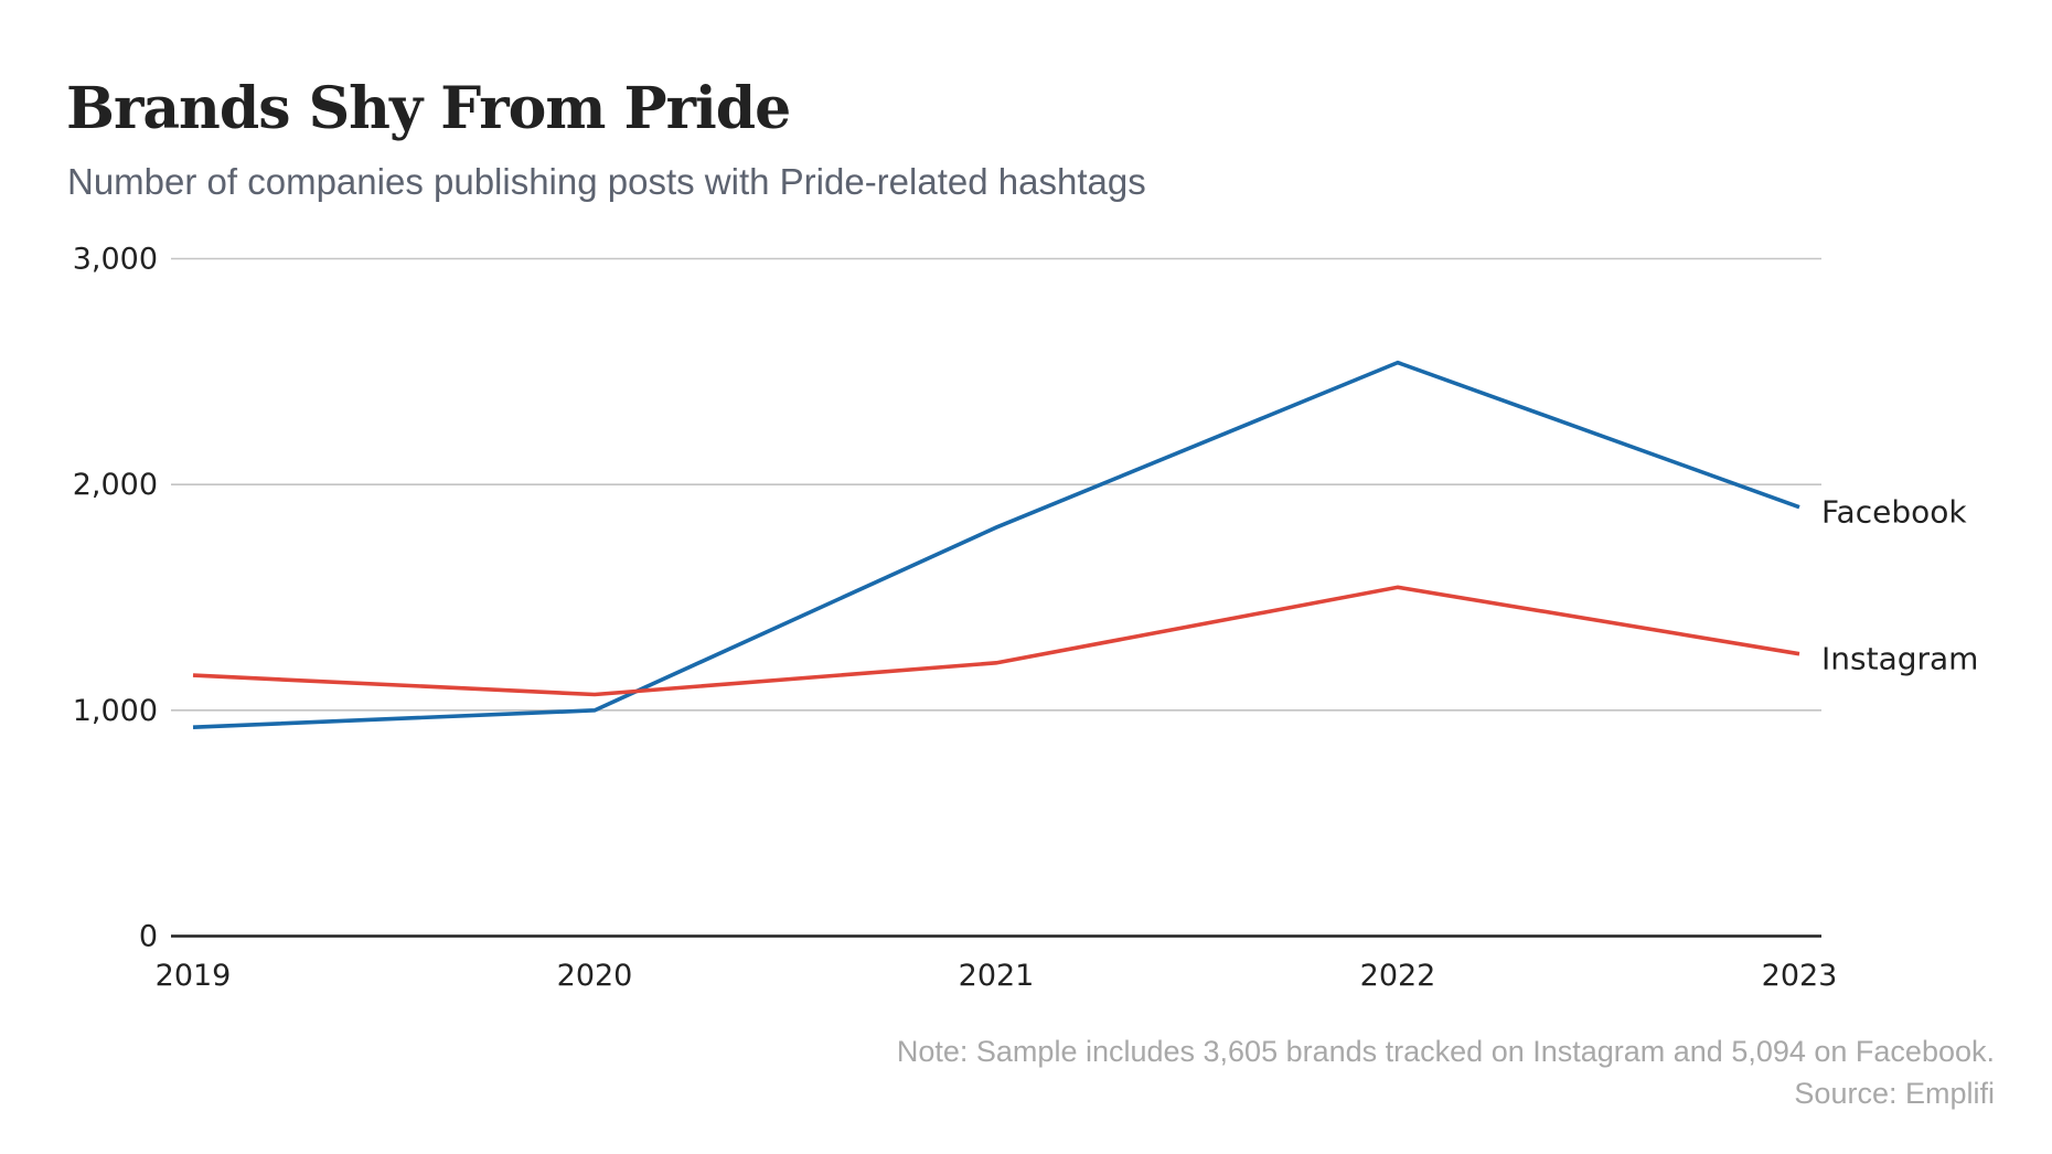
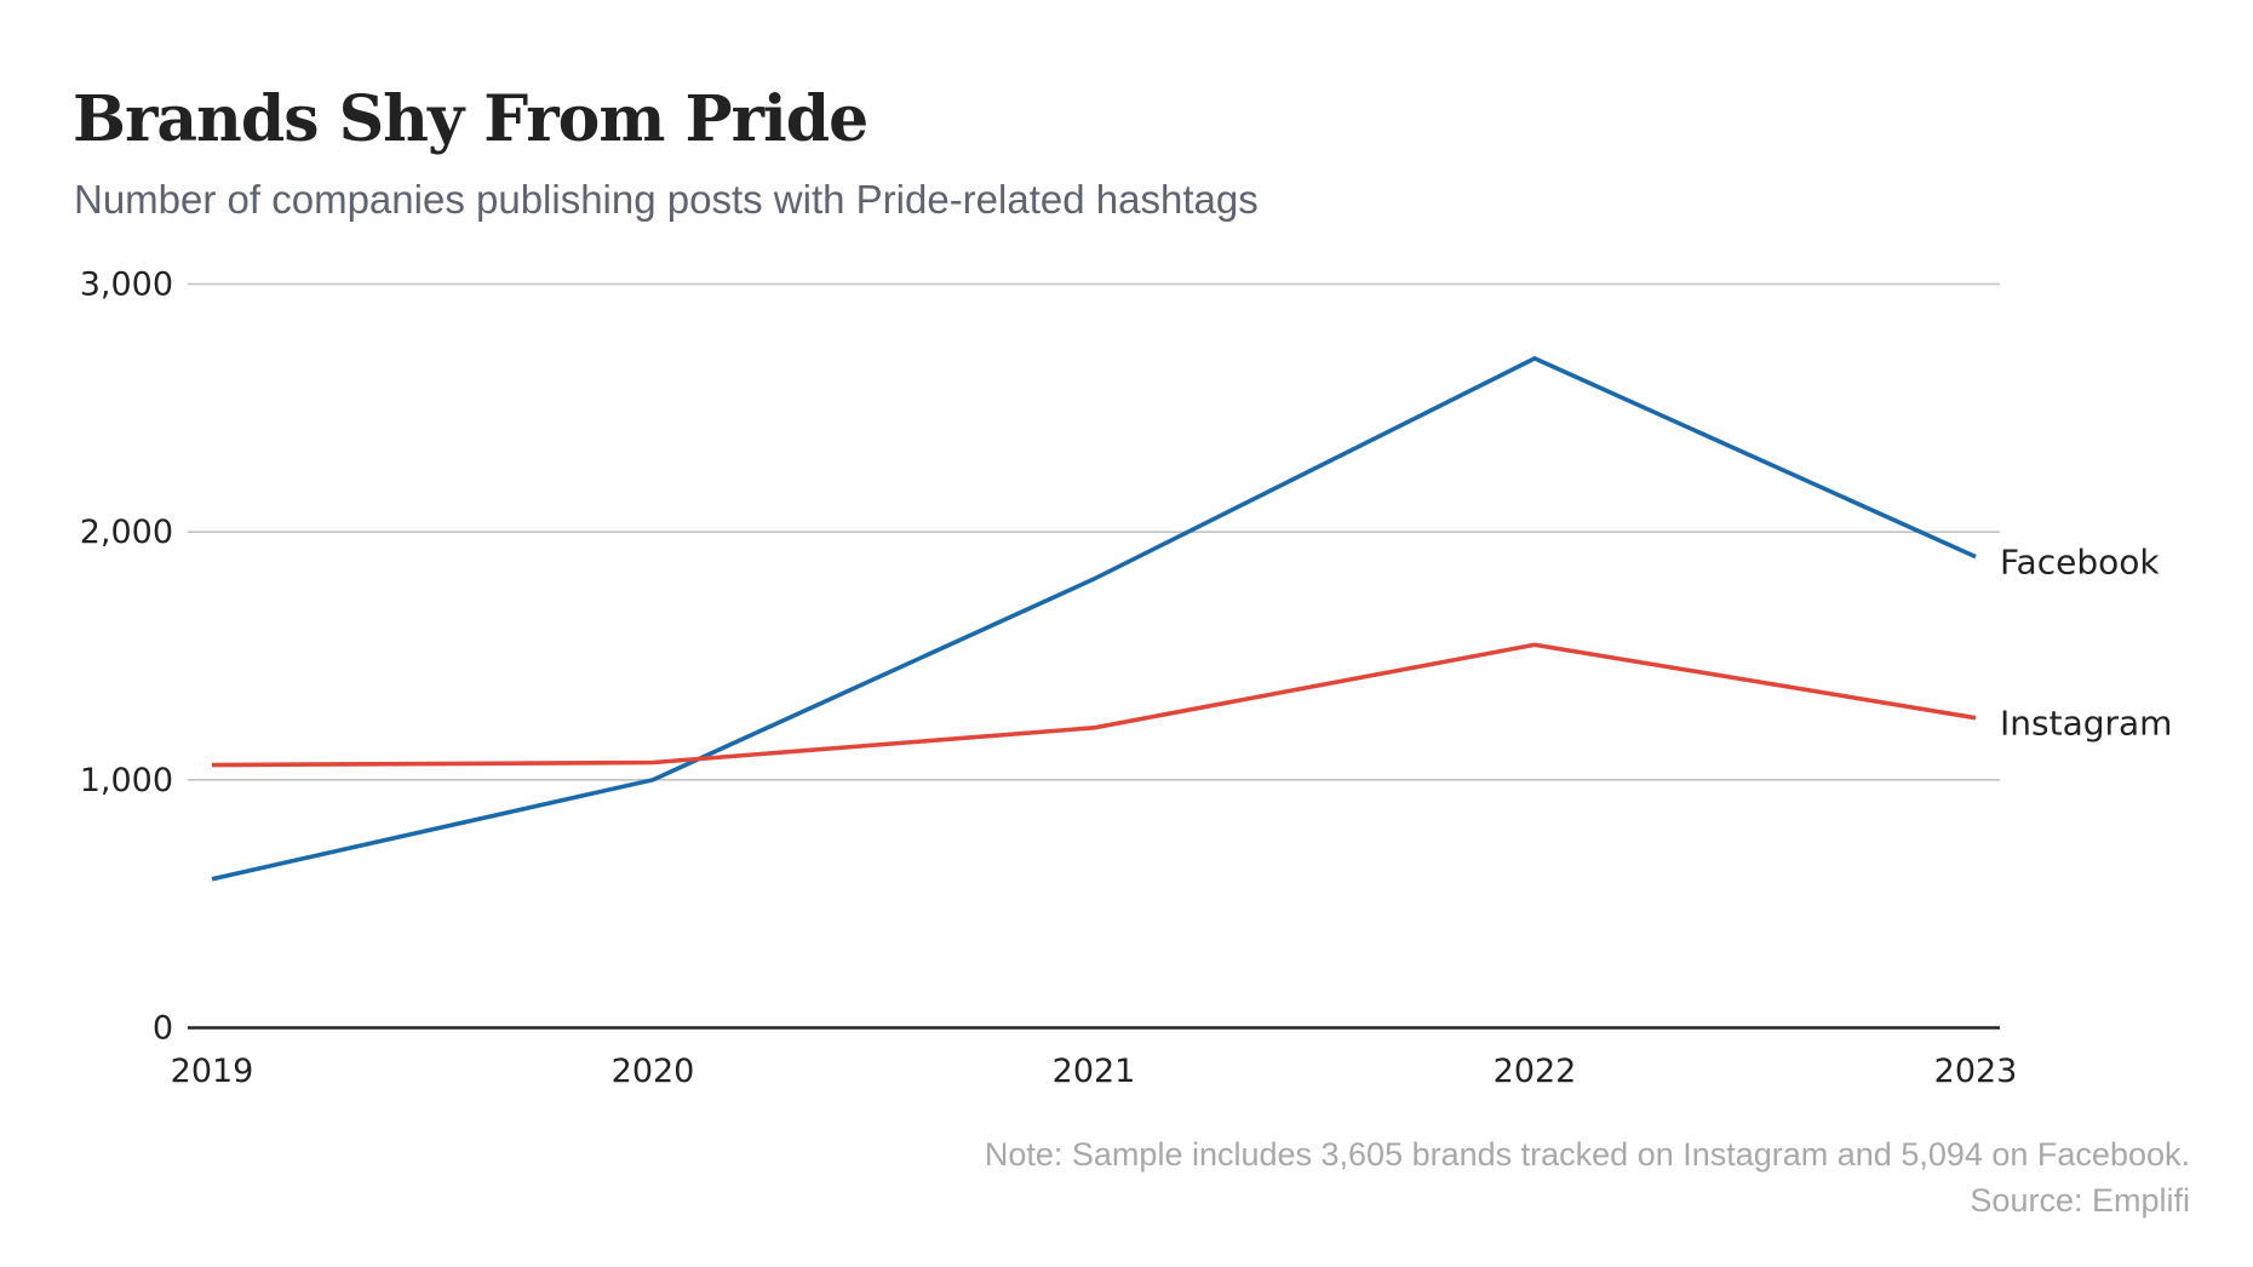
Facebook/2019: 920 -> 600
Instagram/2019: 1160 -> 1060
Facebook/2022: 2540 -> 2700
